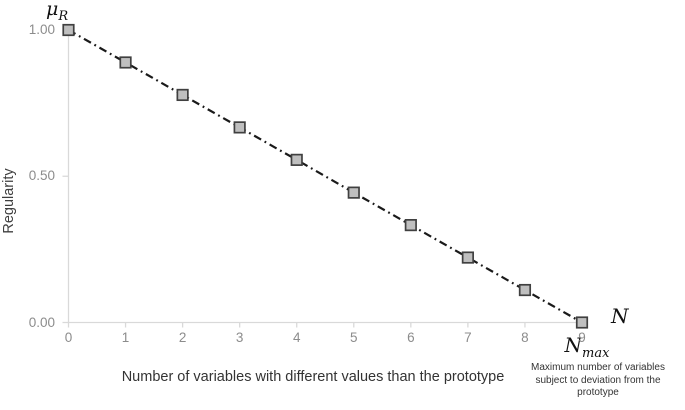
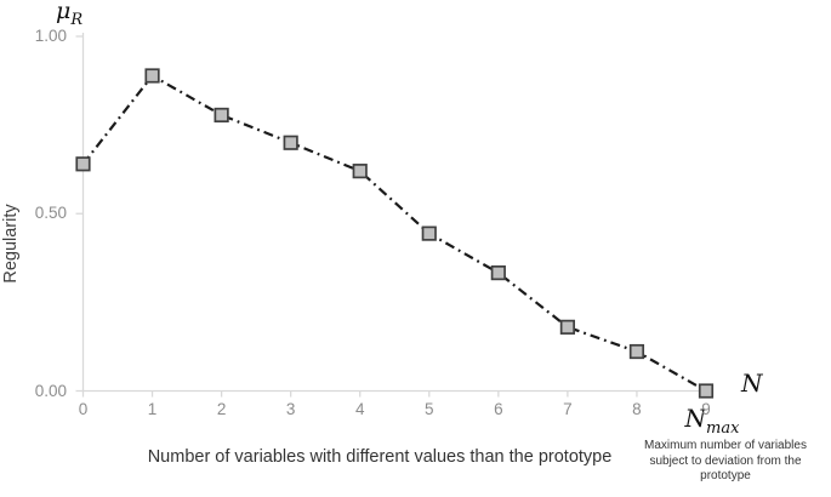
0: 1.00 -> 0.64
3: 0.67 -> 0.70
4: 0.56 -> 0.62
7: 0.22 -> 0.18
